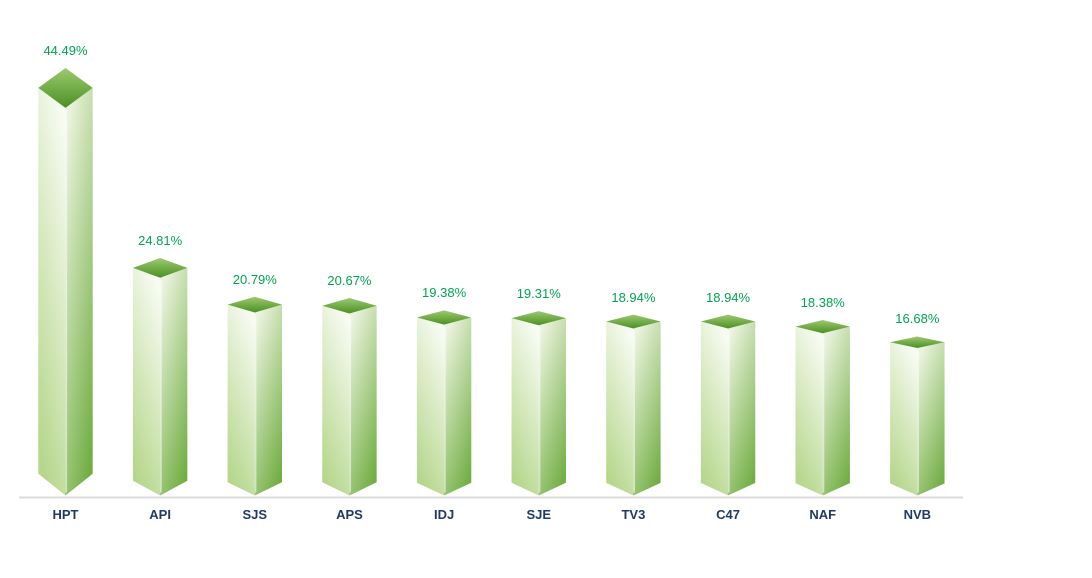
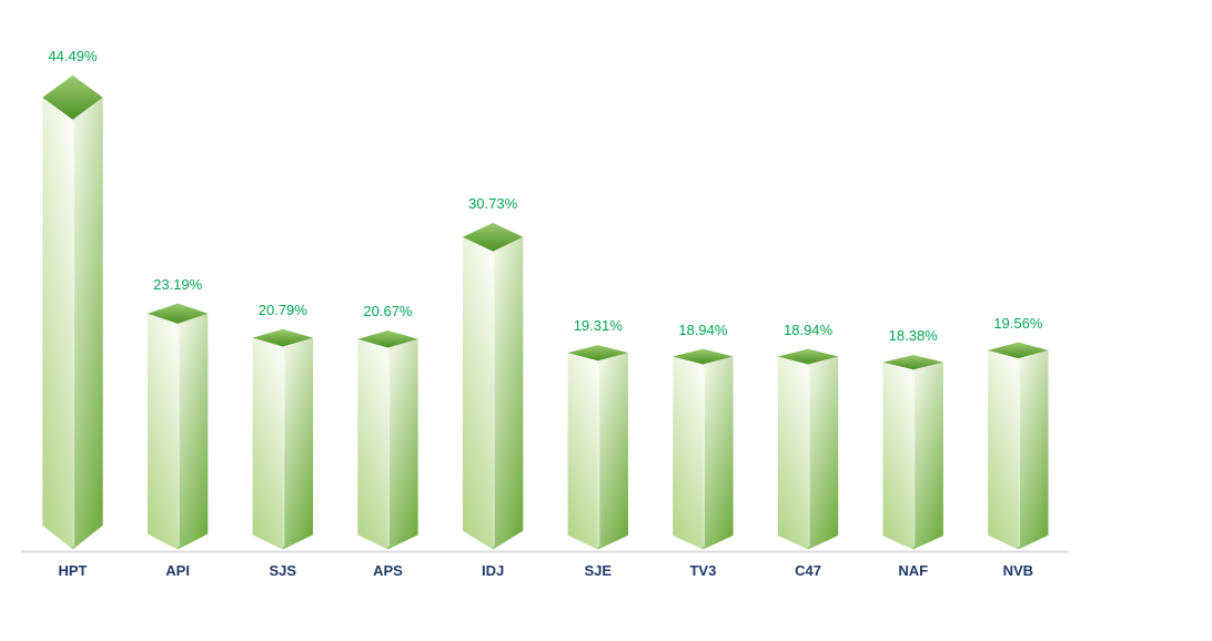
API: 24.81% -> 23.19%
IDJ: 19.38% -> 30.73%
NVB: 16.68% -> 19.56%
